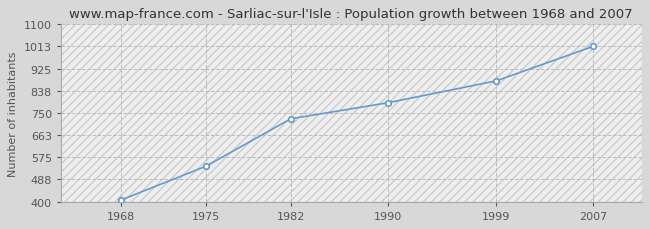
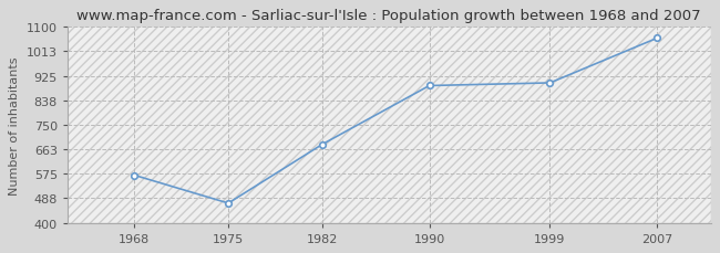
1968: 407 -> 570
1975: 540 -> 470
1982: 727 -> 680
1990: 790 -> 890
1999: 877 -> 900
2007: 1013 -> 1060
